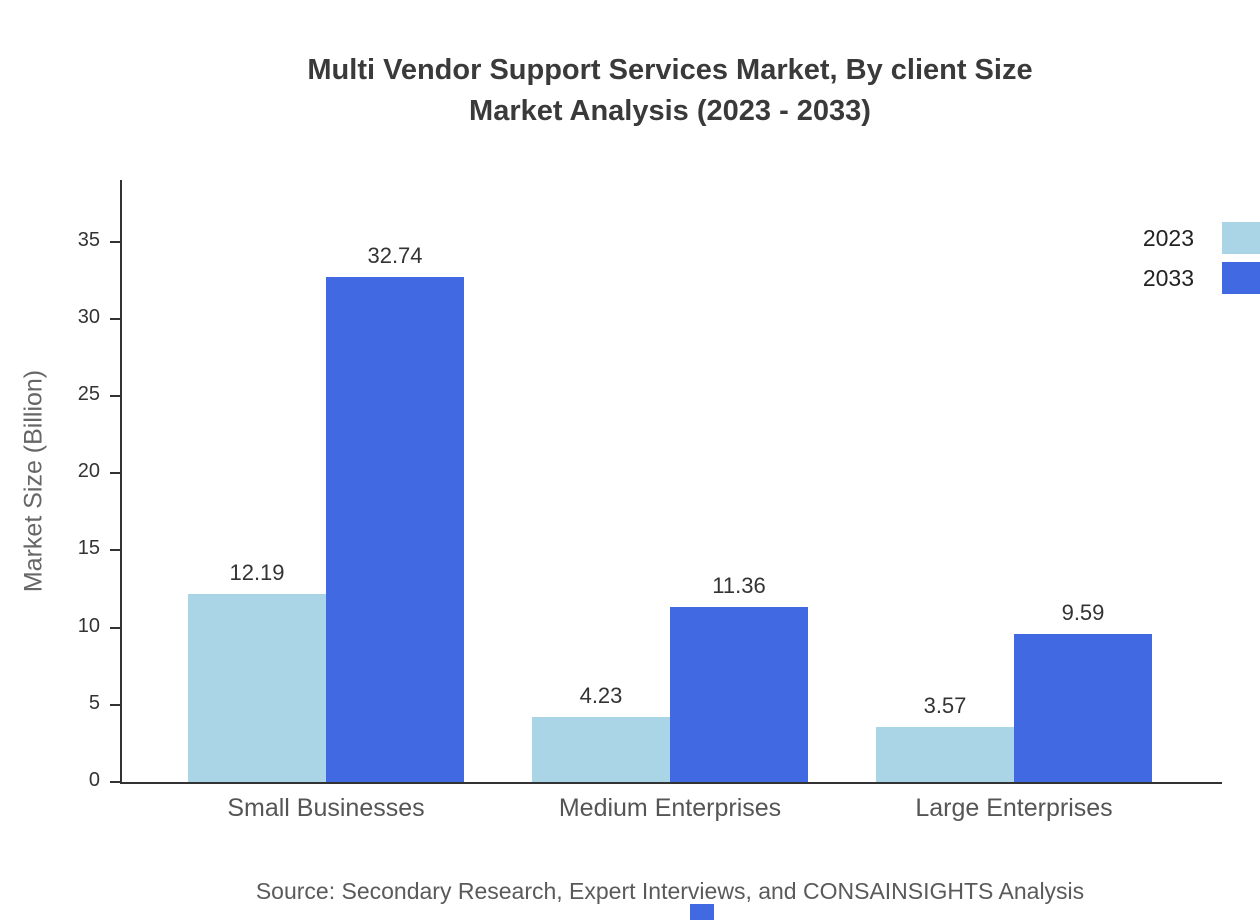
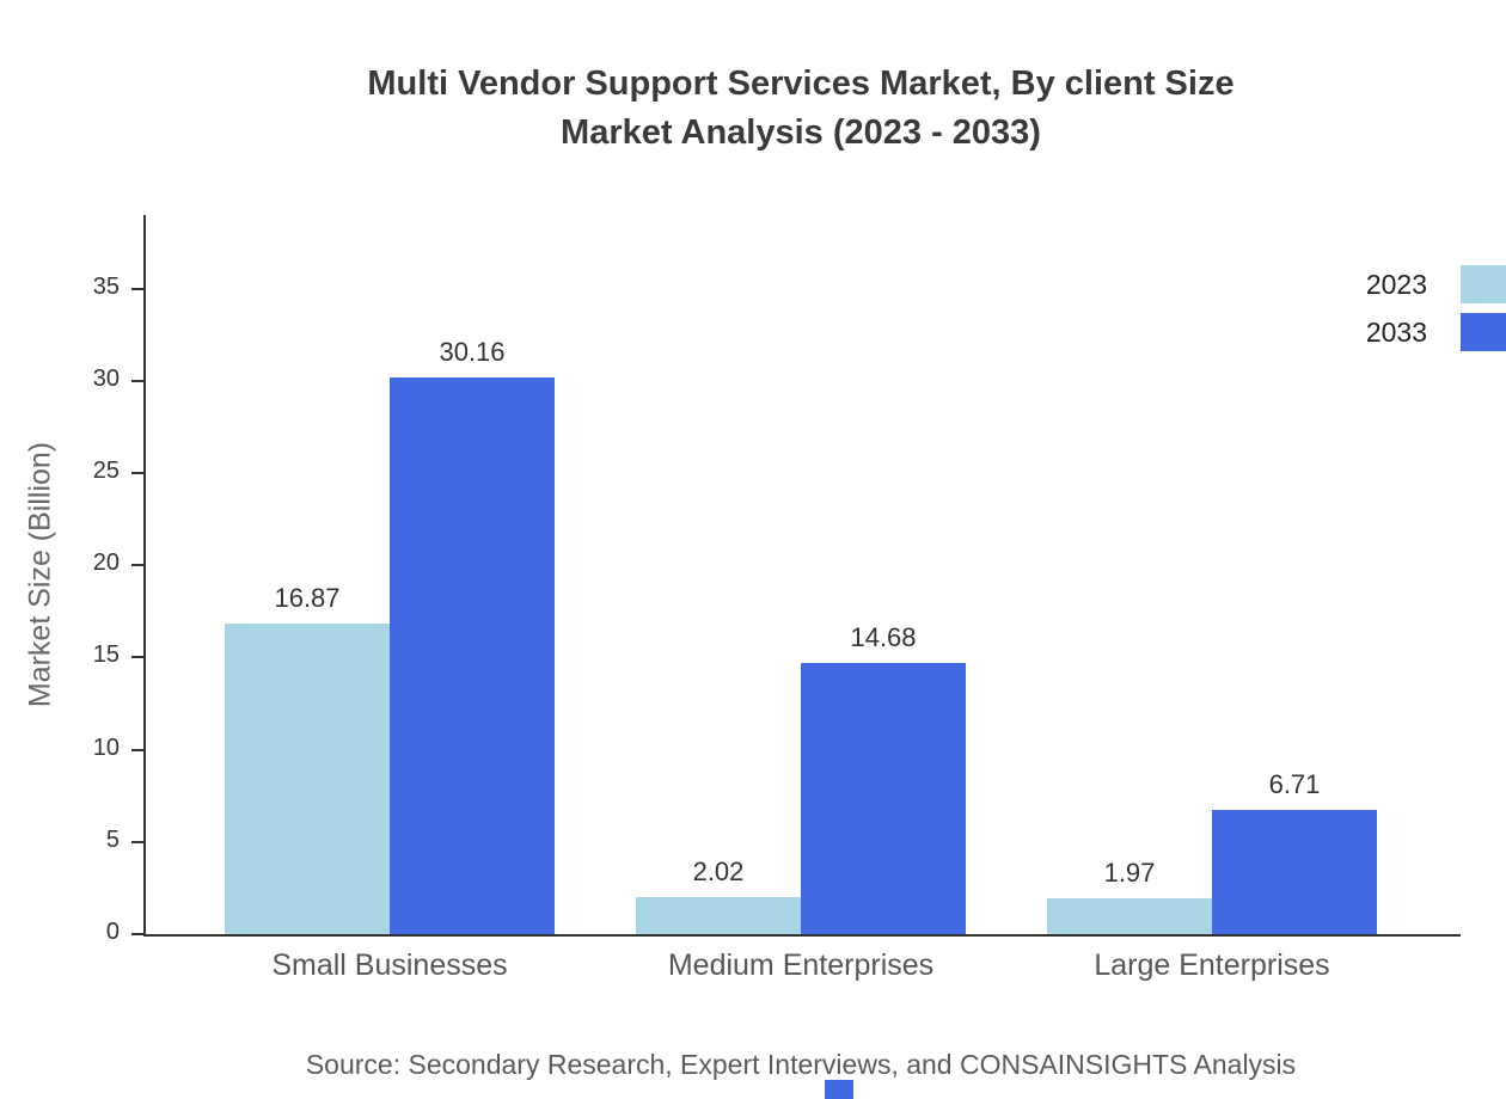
2023/Small Businesses: 12.19 -> 16.87
2033/Small Businesses: 32.74 -> 30.16
2023/Medium Enterprises: 4.23 -> 2.02
2033/Medium Enterprises: 11.36 -> 14.68
2023/Large Enterprises: 3.57 -> 1.97
2033/Large Enterprises: 9.59 -> 6.71
